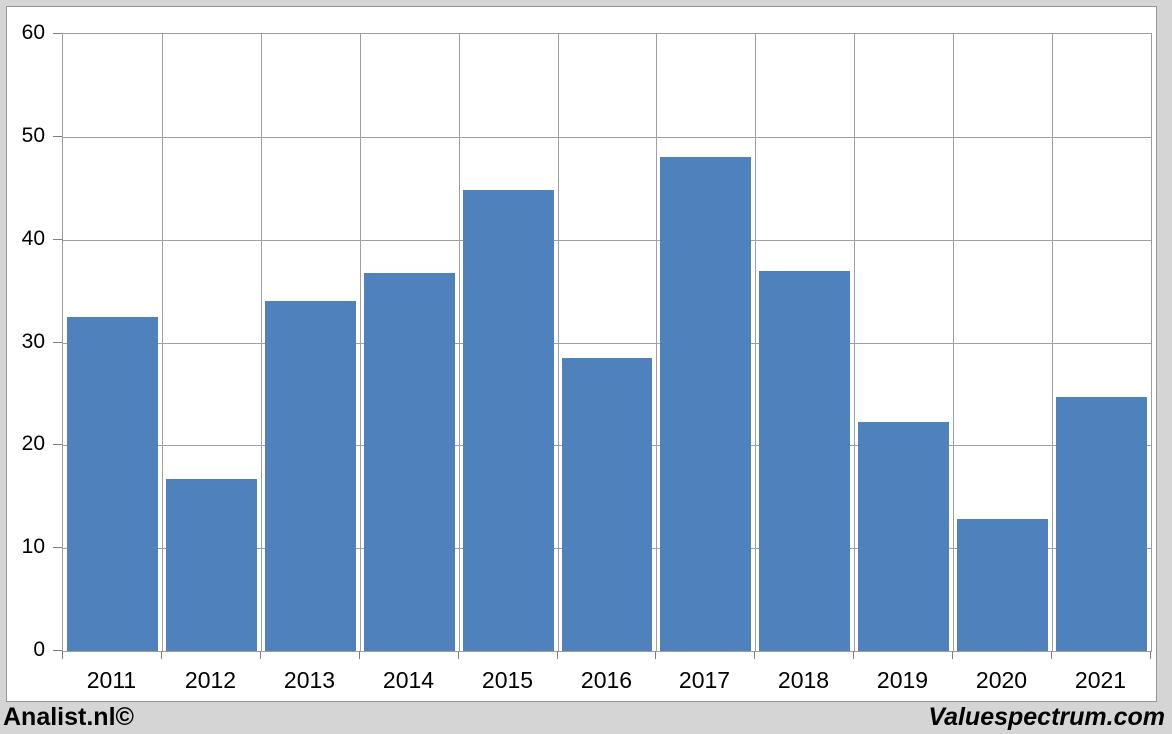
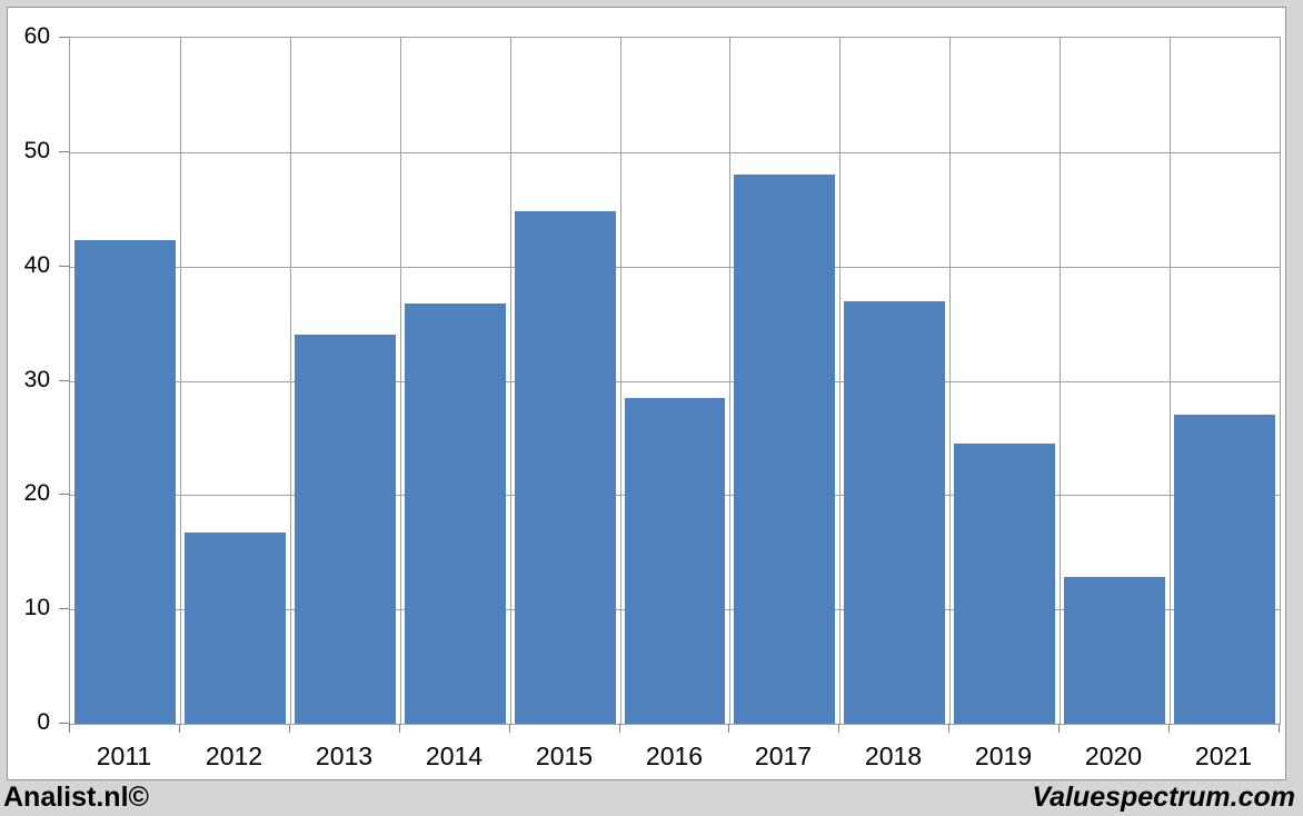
2011: 32.5 -> 42.3
2019: 22.3 -> 24.5
2021: 24.7 -> 27.0
